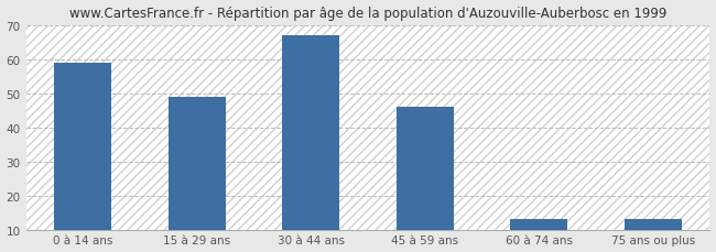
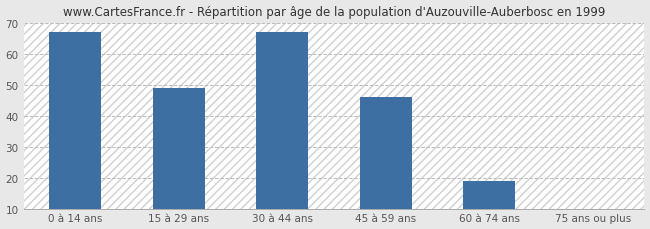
0 à 14 ans: 59 -> 67
60 à 74 ans: 13 -> 19
75 ans ou plus: 13 -> 10
